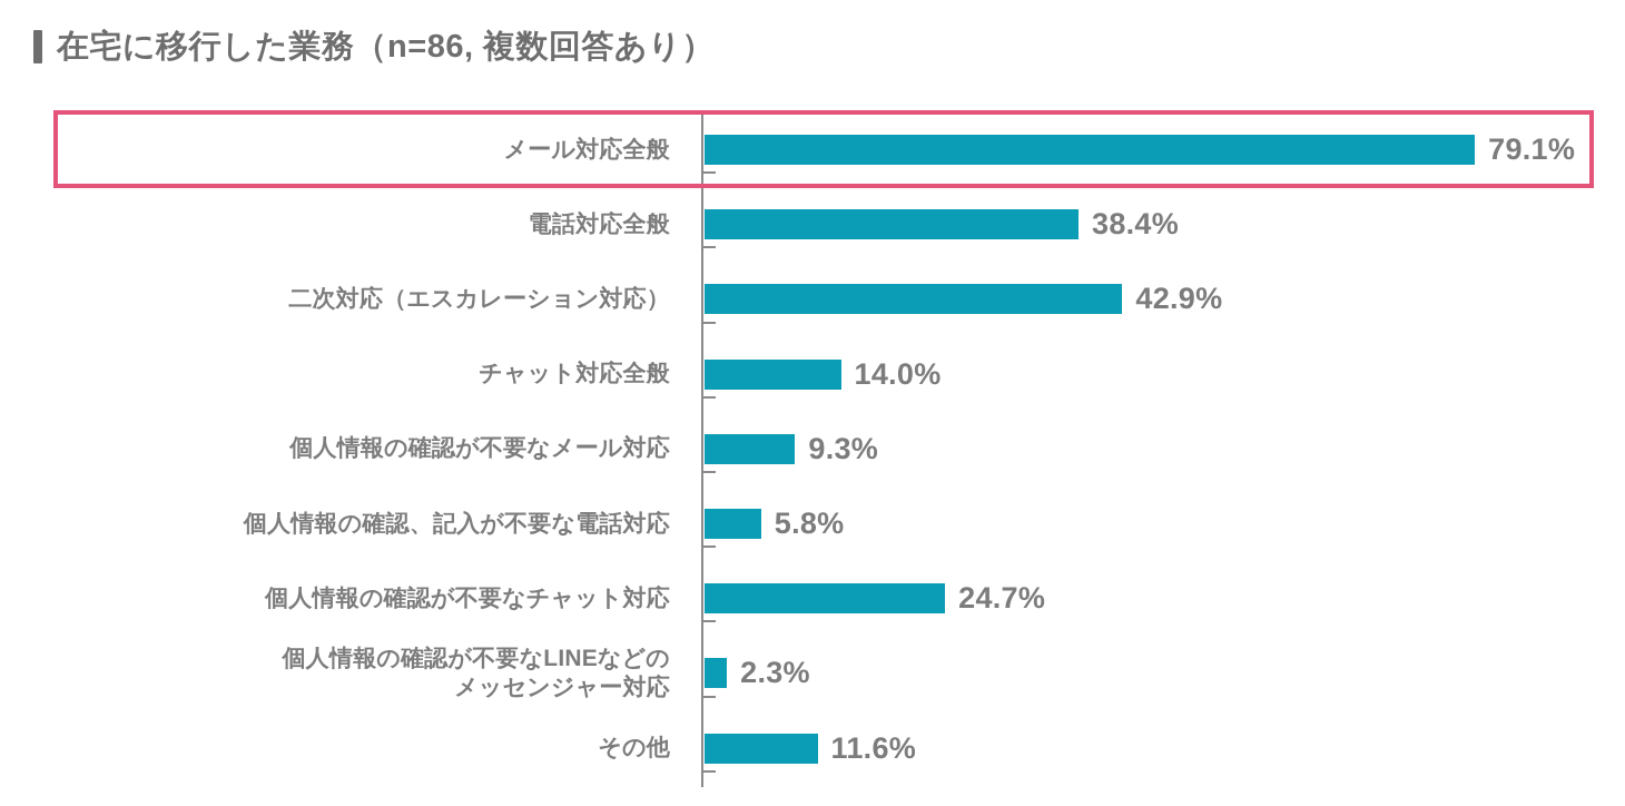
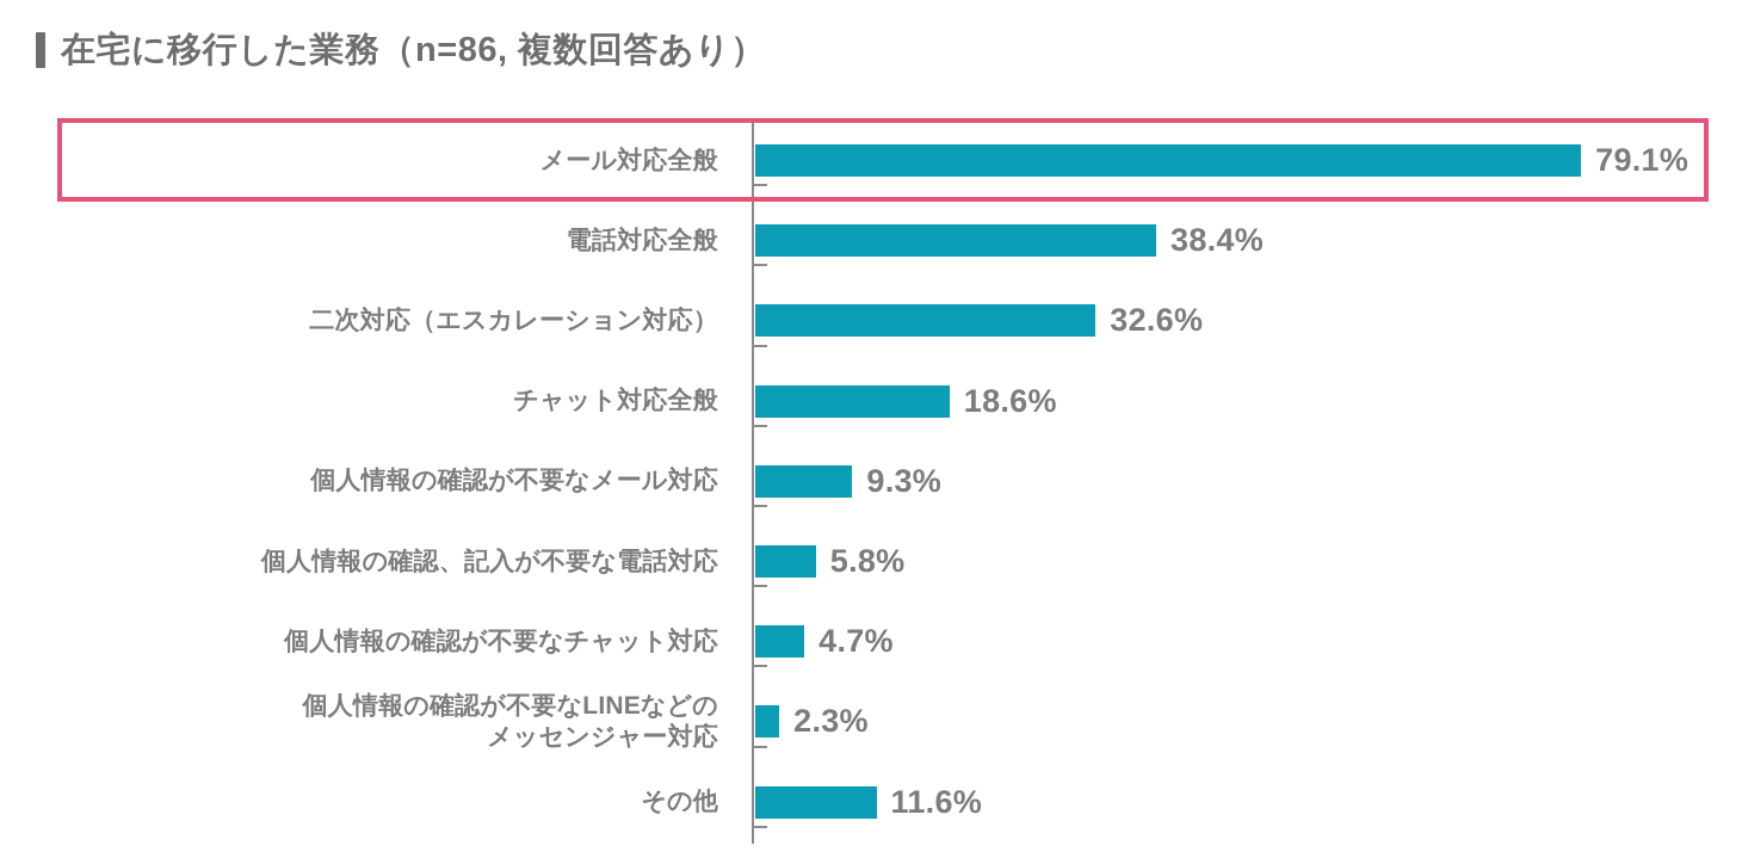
二次対応（エスカレーション対応）: 42.9% -> 32.6%
チャット対応全般: 14.0% -> 18.6%
個人情報の確認が不要なチャット対応: 24.7% -> 4.7%
